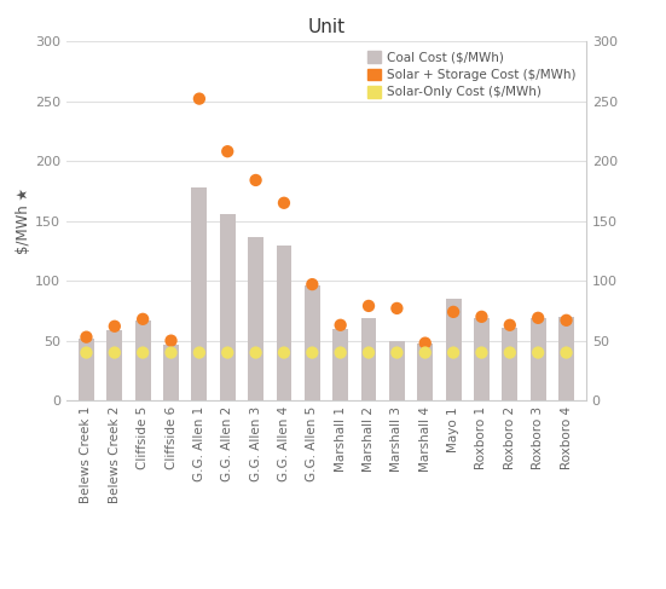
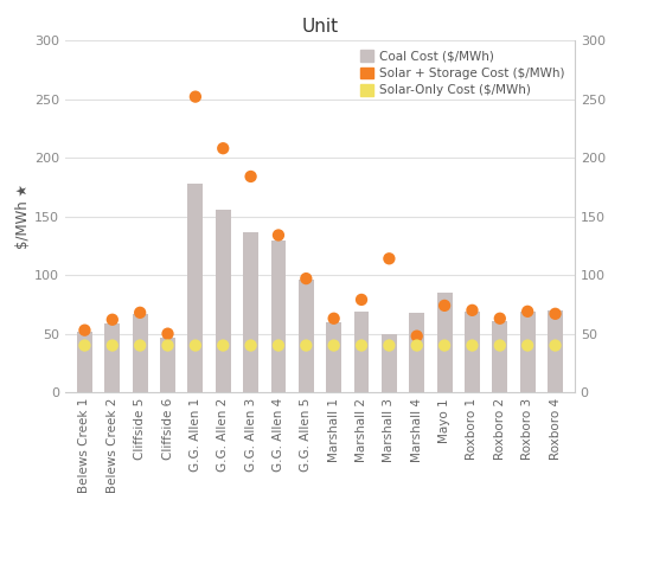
Solar + Storage Cost ($/MWh)/G.G. Allen 4: 165 -> 134
Solar + Storage Cost ($/MWh)/Marshall 3: 77 -> 114
Coal Cost ($/MWh)/Marshall 4: 48 -> 68
